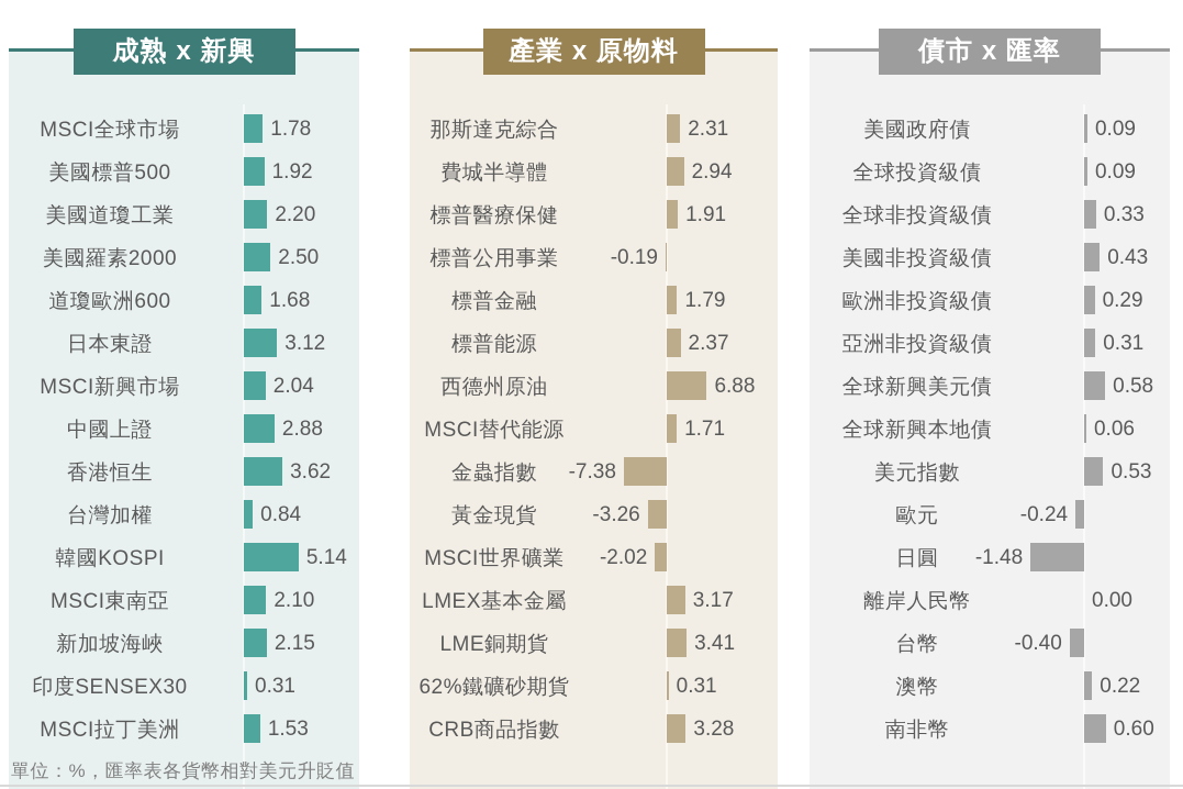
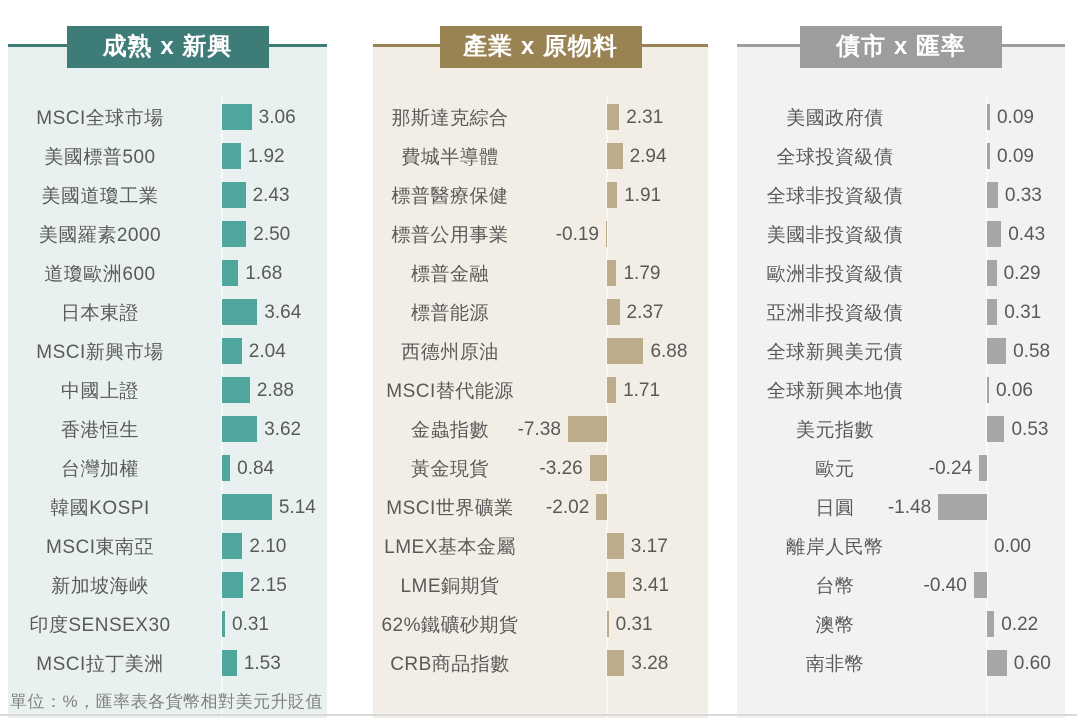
成熟 x 新興/MSCI全球市場: 1.78 -> 3.06
成熟 x 新興/美國道瓊工業: 2.20 -> 2.43
成熟 x 新興/日本東證: 3.12 -> 3.64
